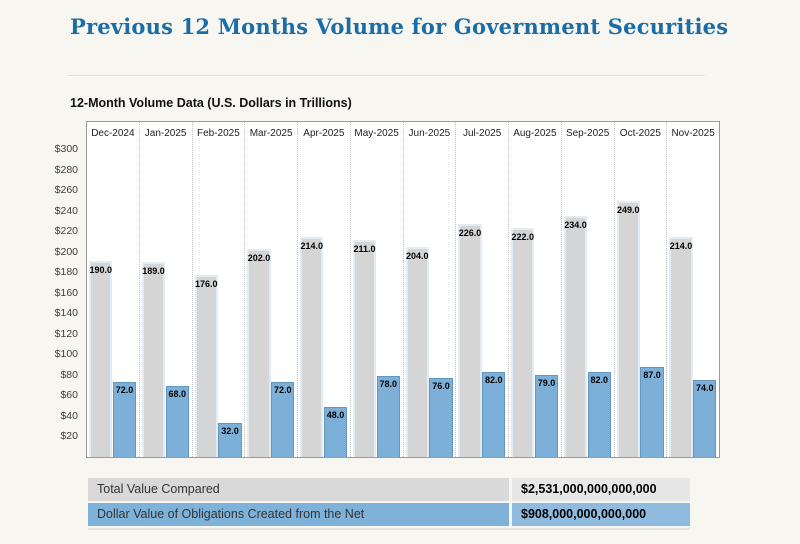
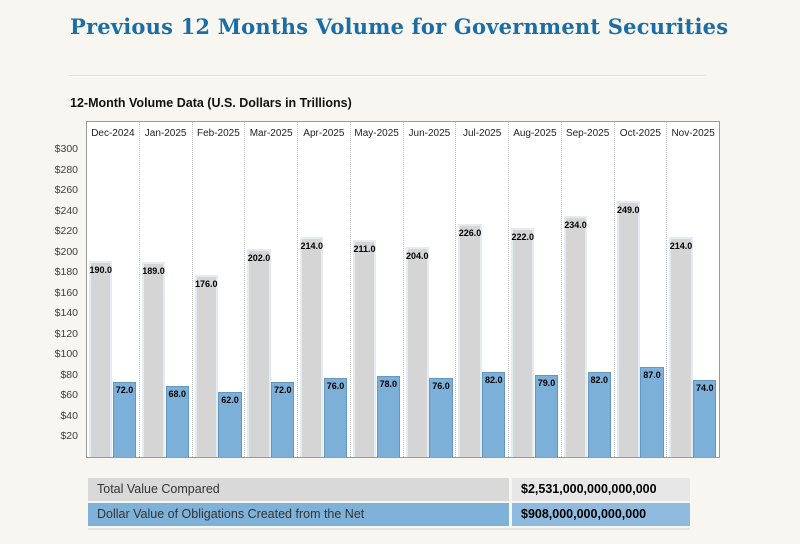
Dollar Value of Obligations Created from the Net/Feb-2025: 32.0 -> 62.0
Dollar Value of Obligations Created from the Net/Apr-2025: 48.0 -> 76.0
